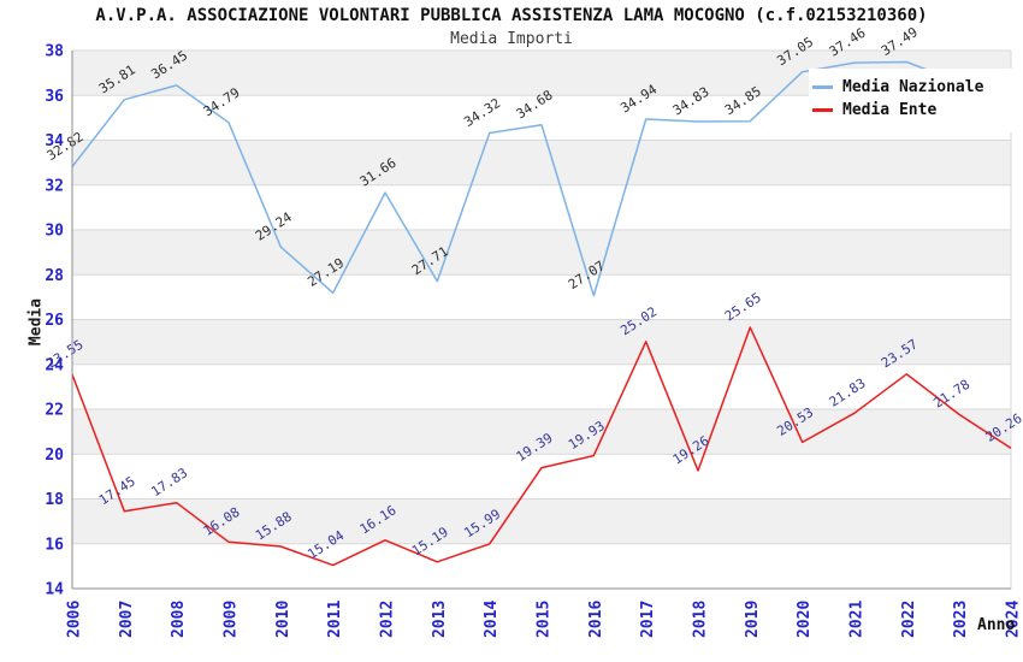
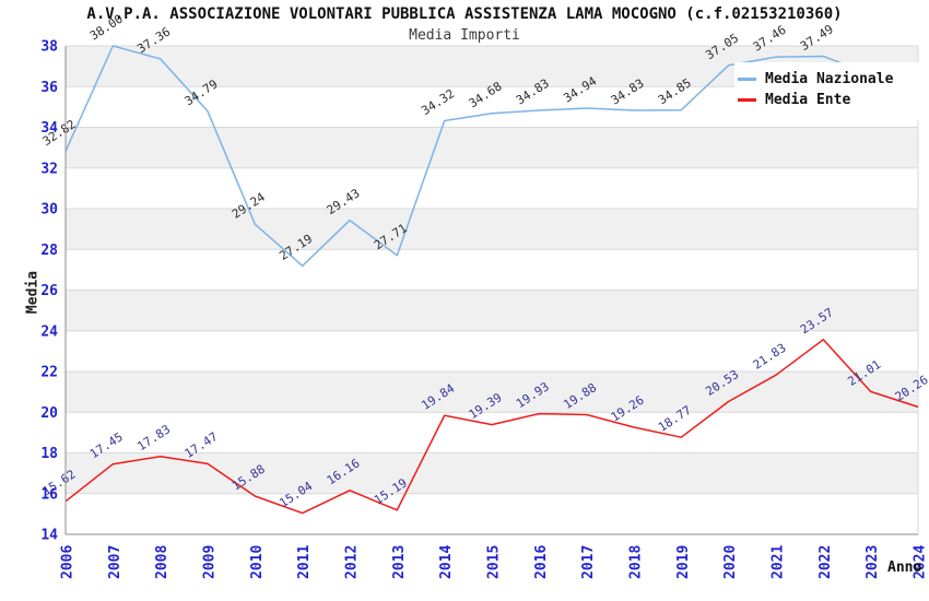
Media Ente/2006: 23.55 -> 15.62
Media Nazionale/2007: 35.81 -> 38.00
Media Nazionale/2008: 36.45 -> 37.36
Media Ente/2009: 16.08 -> 17.47
Media Nazionale/2012: 31.66 -> 29.43
Media Ente/2014: 15.99 -> 19.84
Media Nazionale/2016: 27.07 -> 34.83
Media Ente/2017: 25.02 -> 19.88
Media Ente/2019: 25.65 -> 18.77
Media Ente/2023: 21.78 -> 21.01
